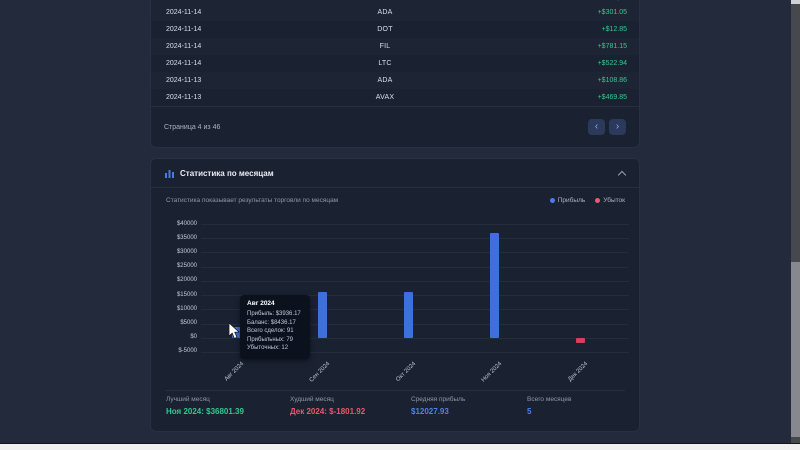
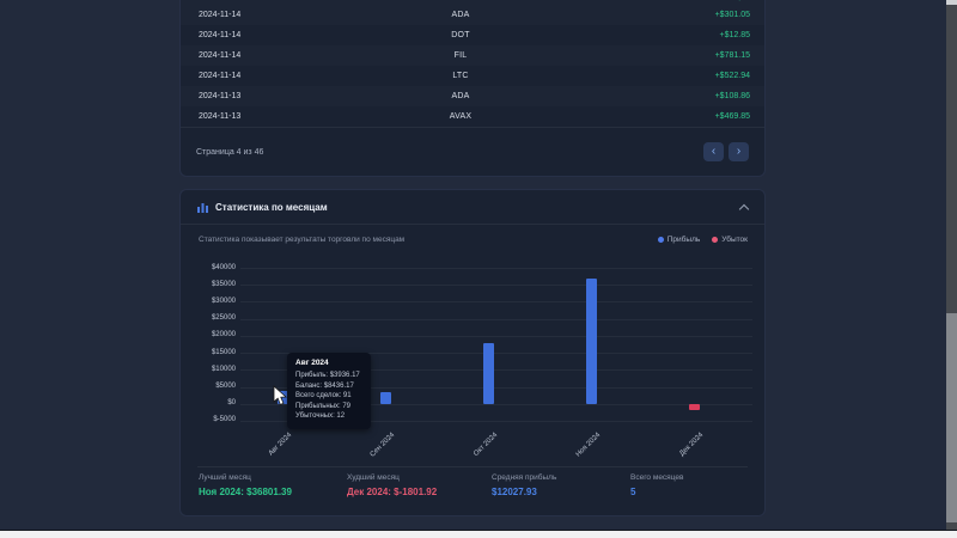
Сен 2024: $16000 -> $3000
Окт 2024: $16000 -> $18000
